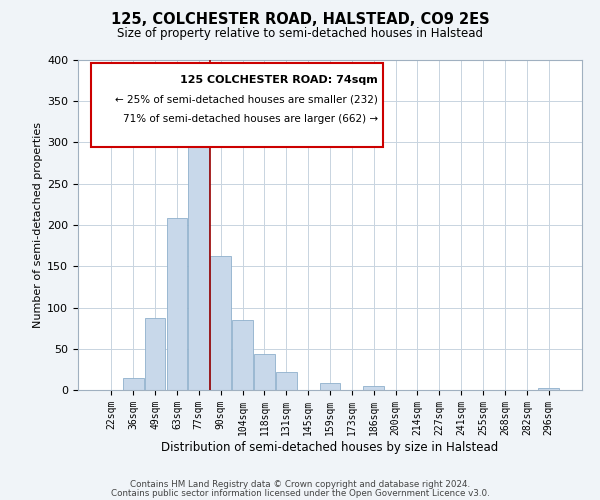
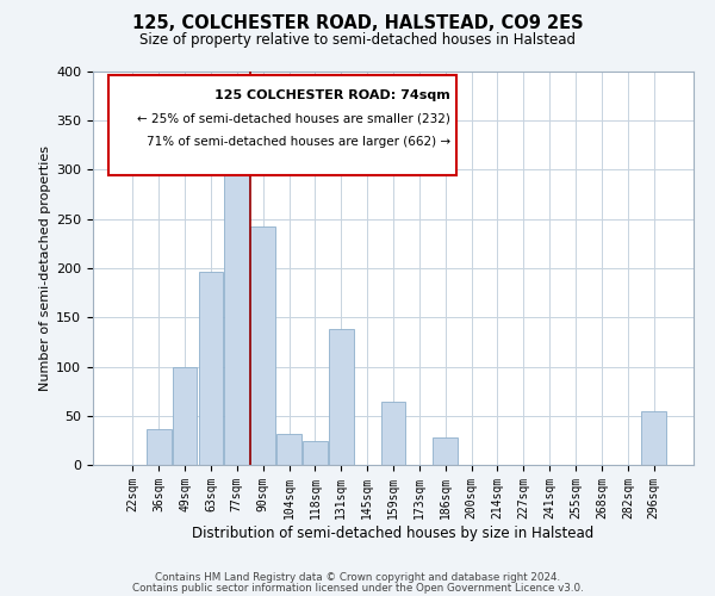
36sqm: 15 -> 36
49sqm: 87 -> 100
63sqm: 209 -> 196
90sqm: 163 -> 242
104sqm: 85 -> 32
118sqm: 44 -> 24
131sqm: 22 -> 138
159sqm: 9 -> 64
186sqm: 5 -> 28
296sqm: 3 -> 54
